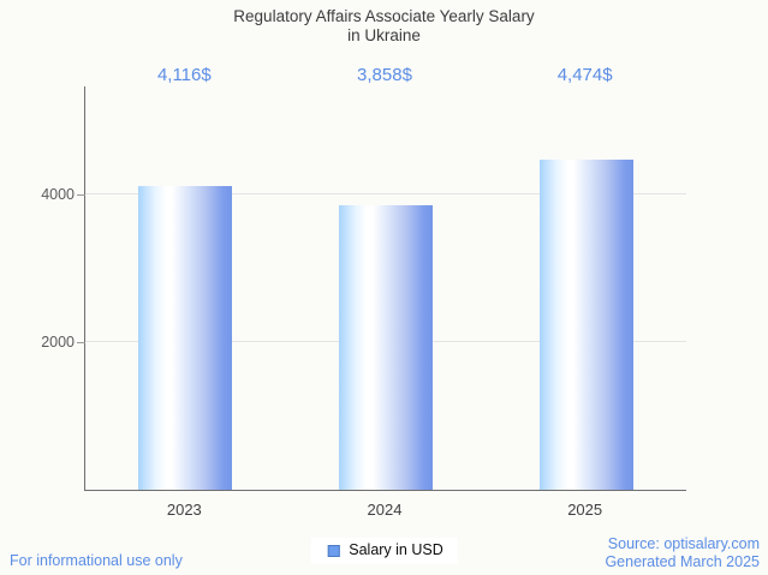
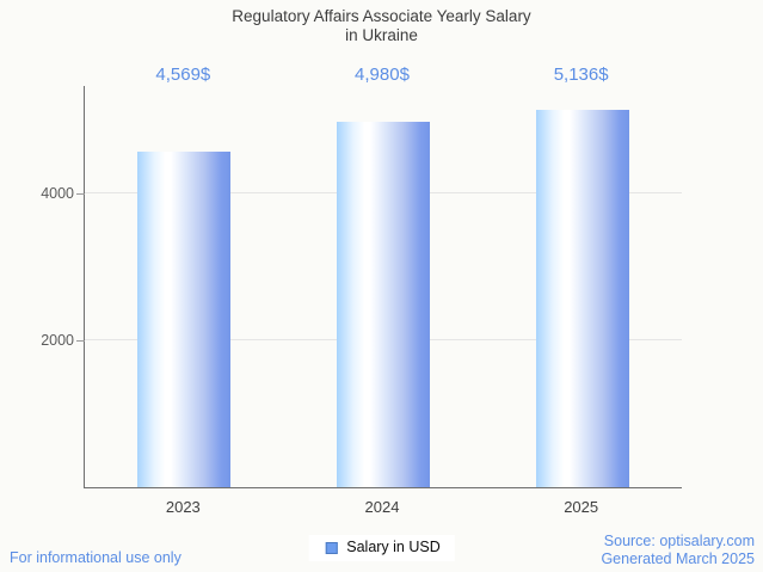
2023: 4,116 -> 4,569
2024: 3,858 -> 4,980
2025: 4,474 -> 5,136
